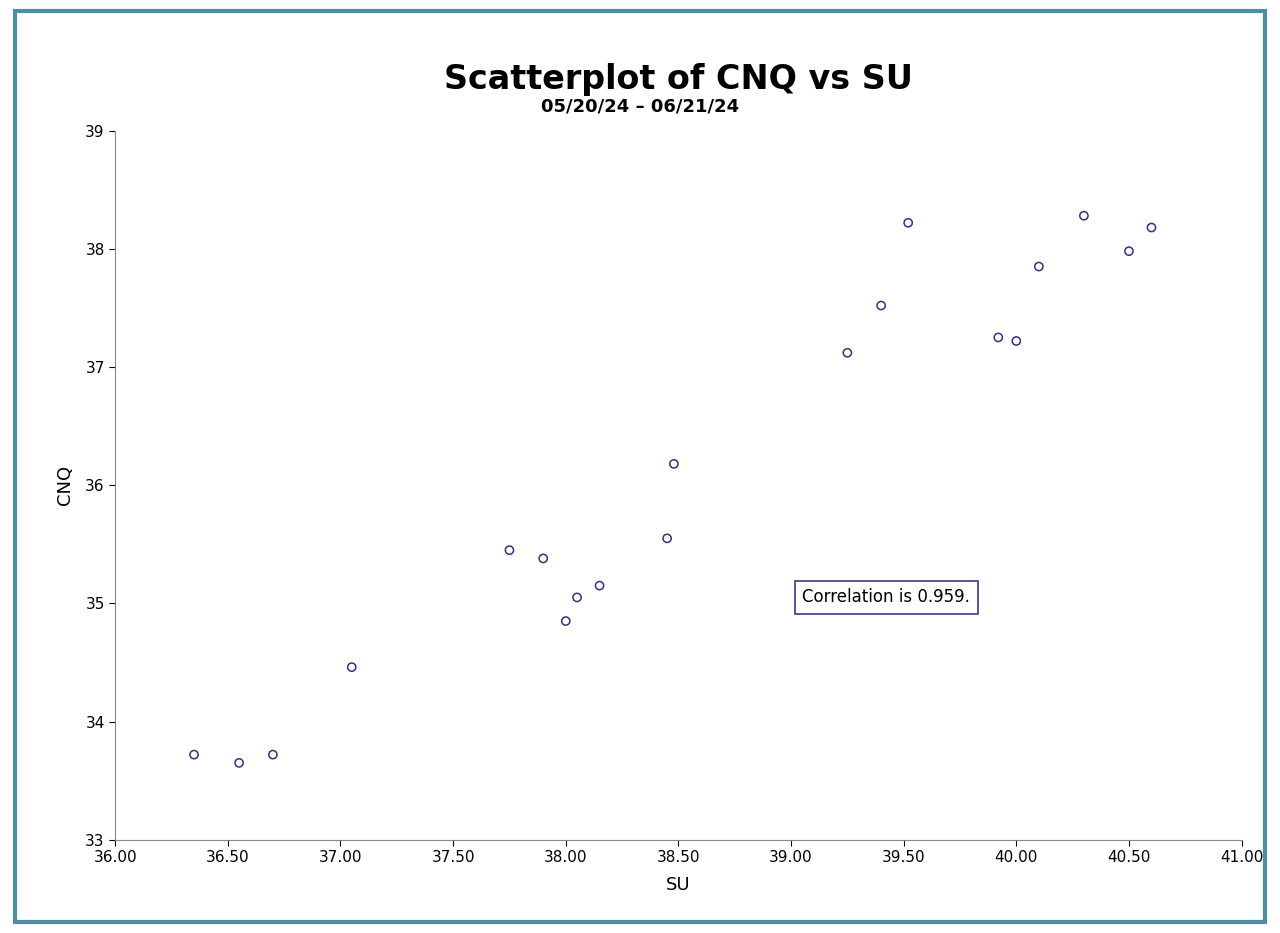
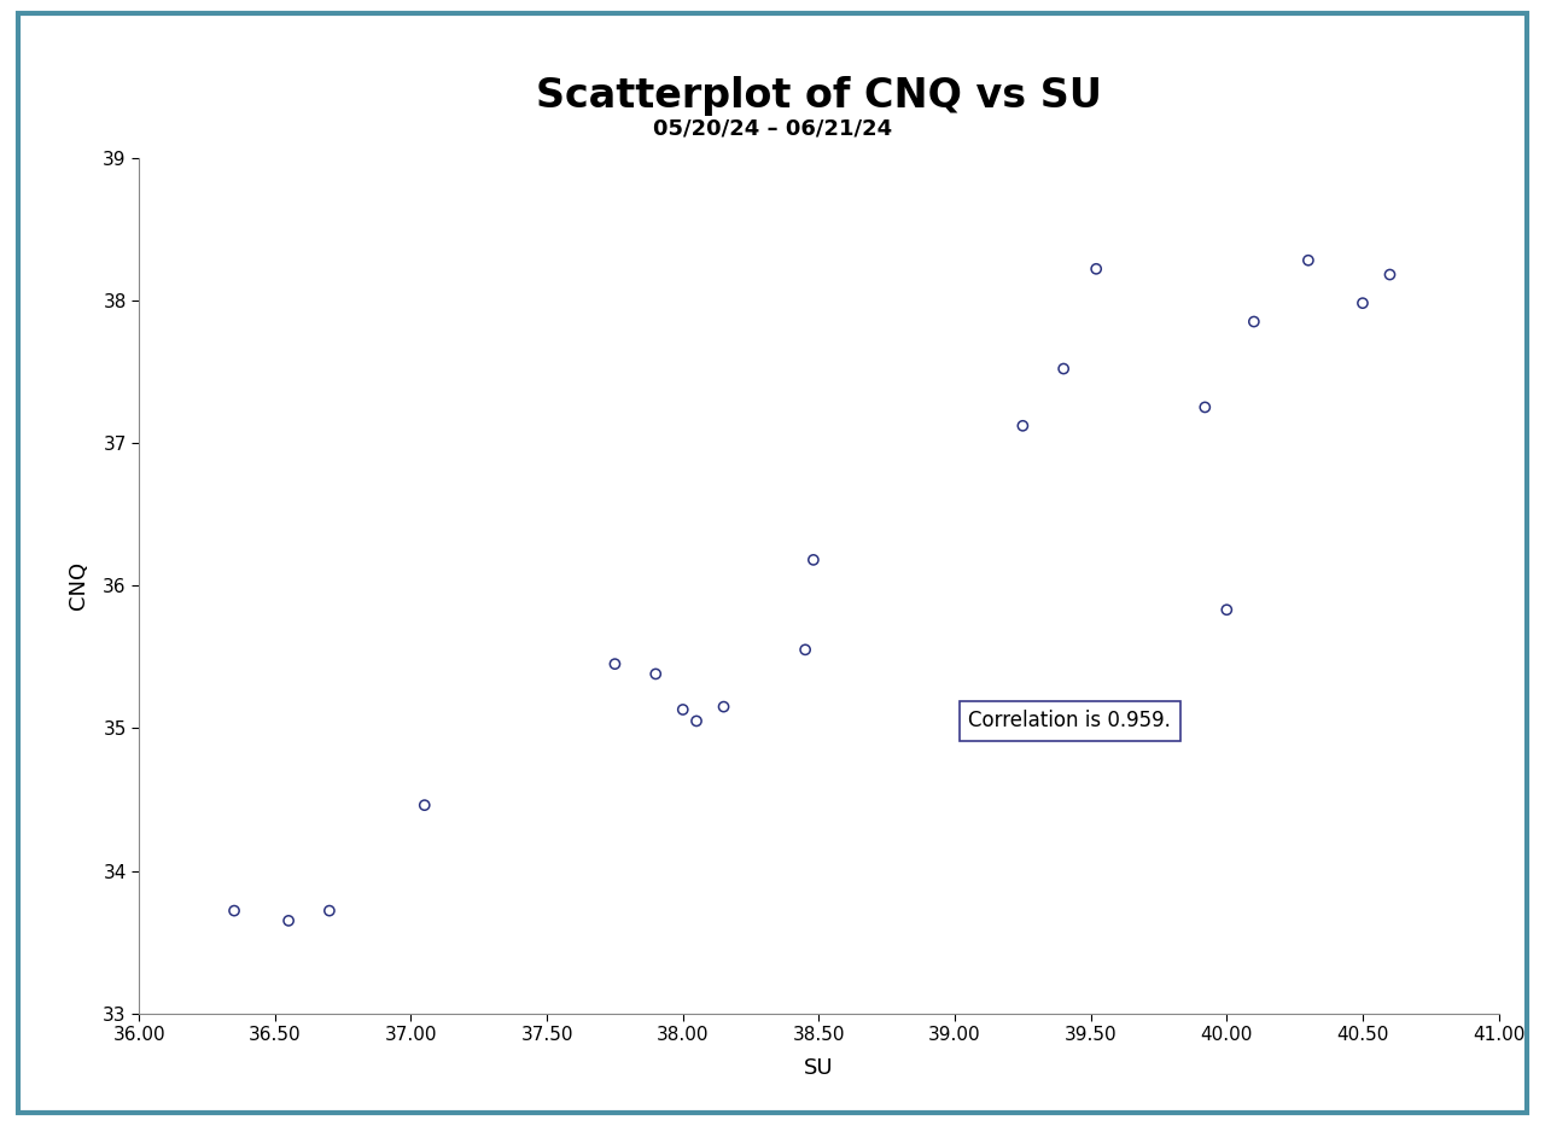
38.00: 34.85 -> 35.13
40.00: 37.22 -> 35.83
